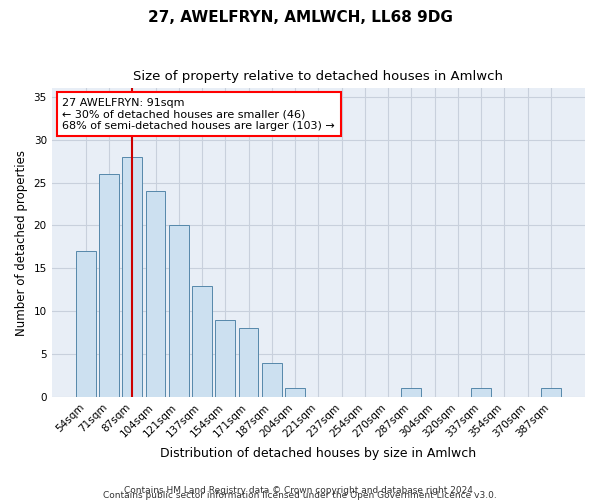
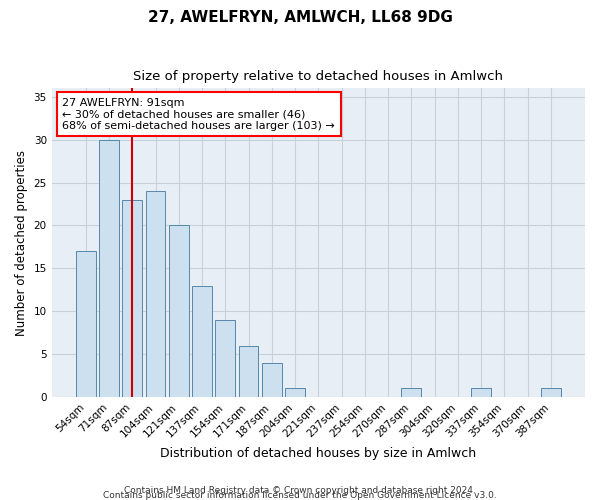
71sqm: 26 -> 30
87sqm: 28 -> 23
171sqm: 8 -> 6
